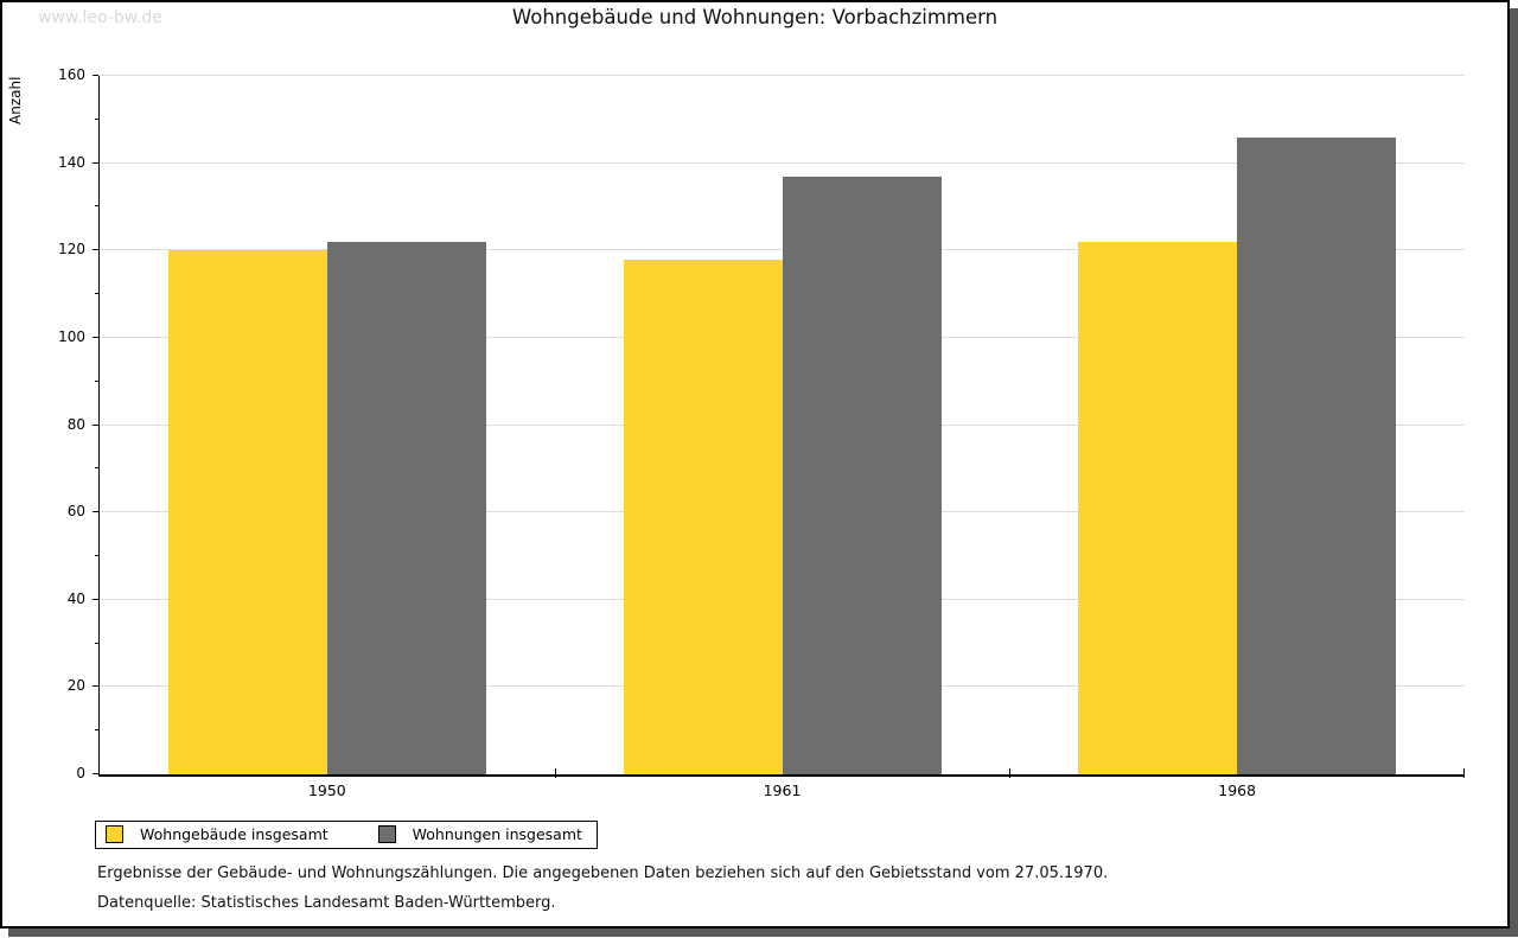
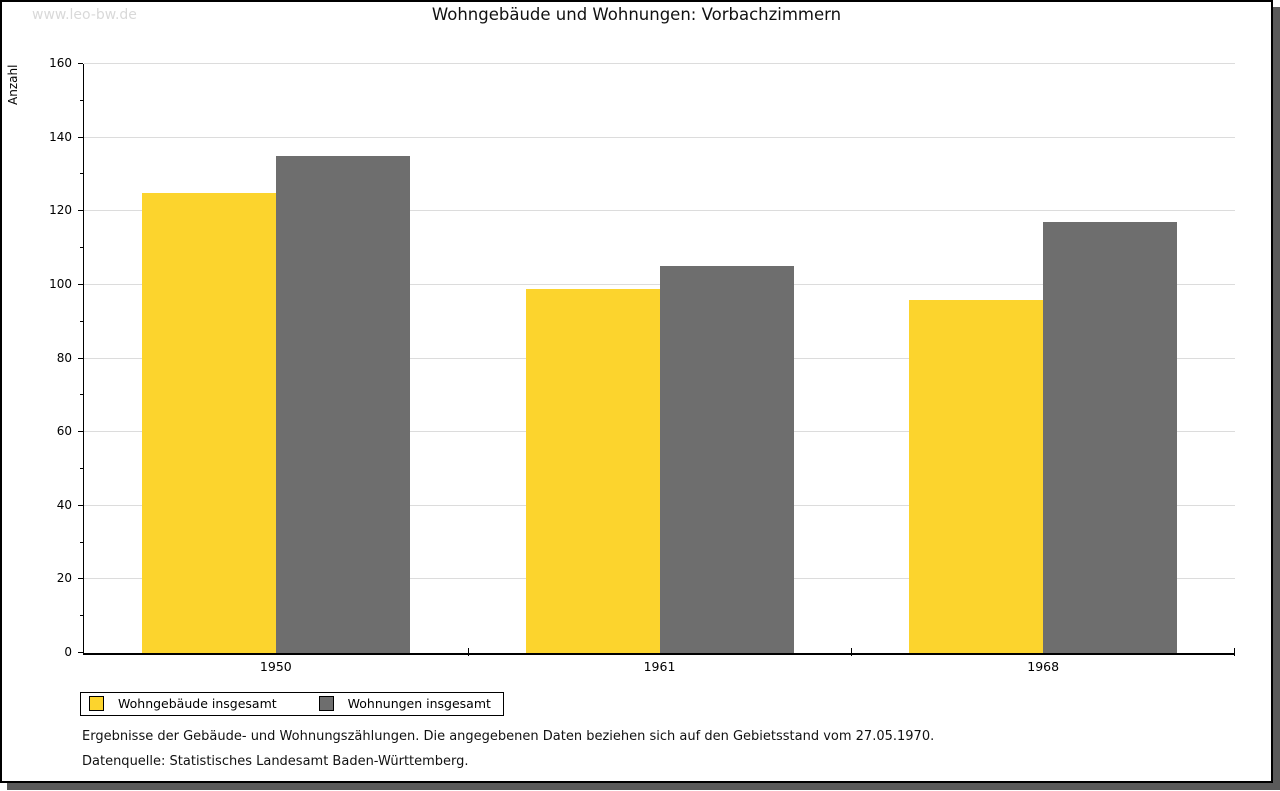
Wohngebäude insgesamt/1950: 120 -> 125
Wohnungen insgesamt/1950: 122 -> 135
Wohngebäude insgesamt/1961: 118 -> 99
Wohnungen insgesamt/1961: 137 -> 105
Wohngebäude insgesamt/1968: 122 -> 96
Wohnungen insgesamt/1968: 146 -> 117
